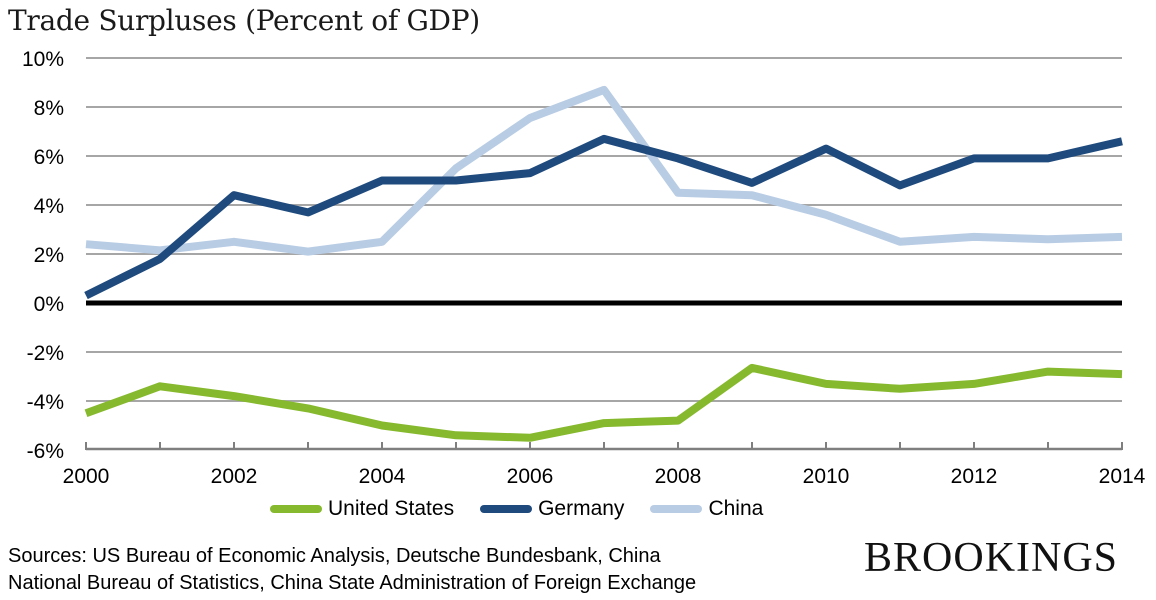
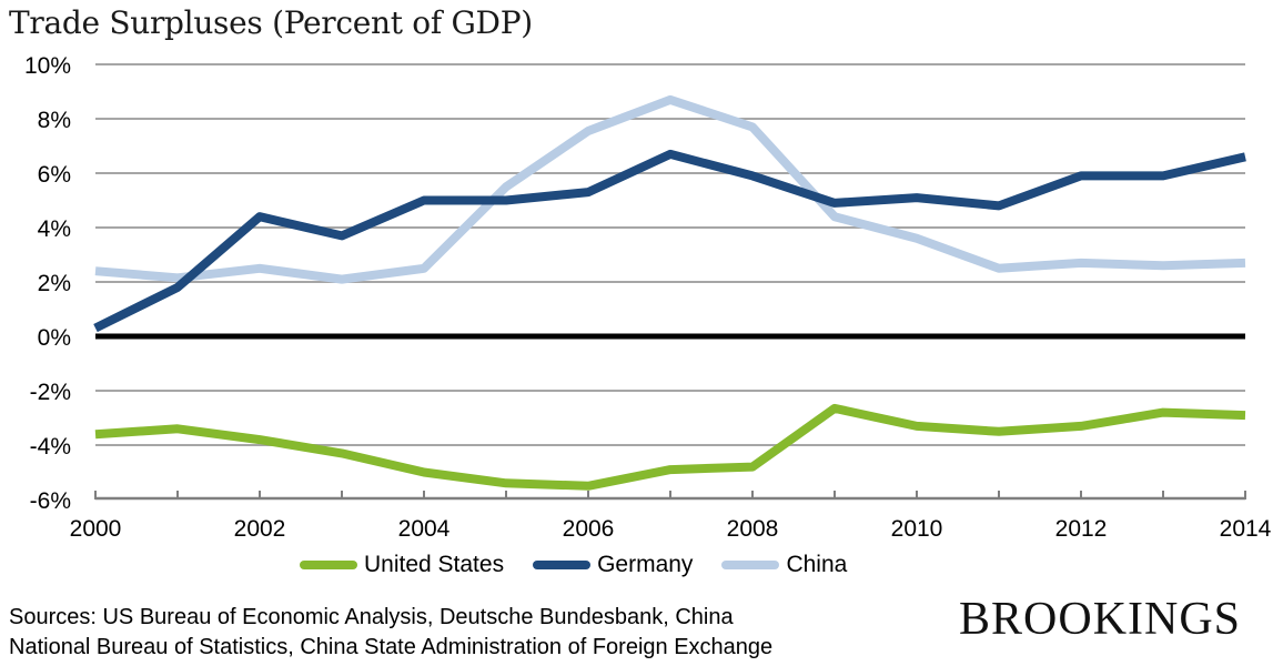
United States/2000: -4.5% -> -3.6%
China/2008: 4.5% -> 7.7%
Germany/2010: 6.3% -> 5.1%
